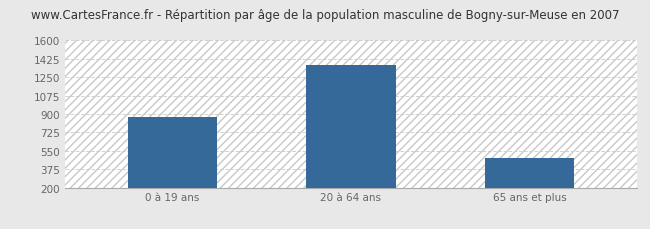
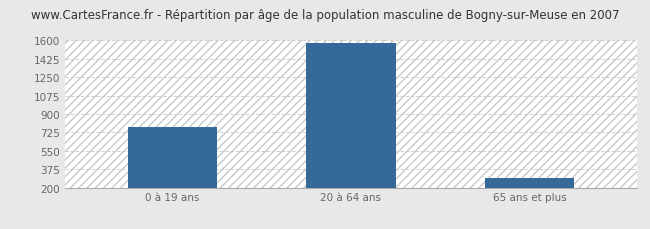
0 à 19 ans: 870 -> 780
20 à 64 ans: 1370 -> 1580
65 ans et plus: 480 -> 300
